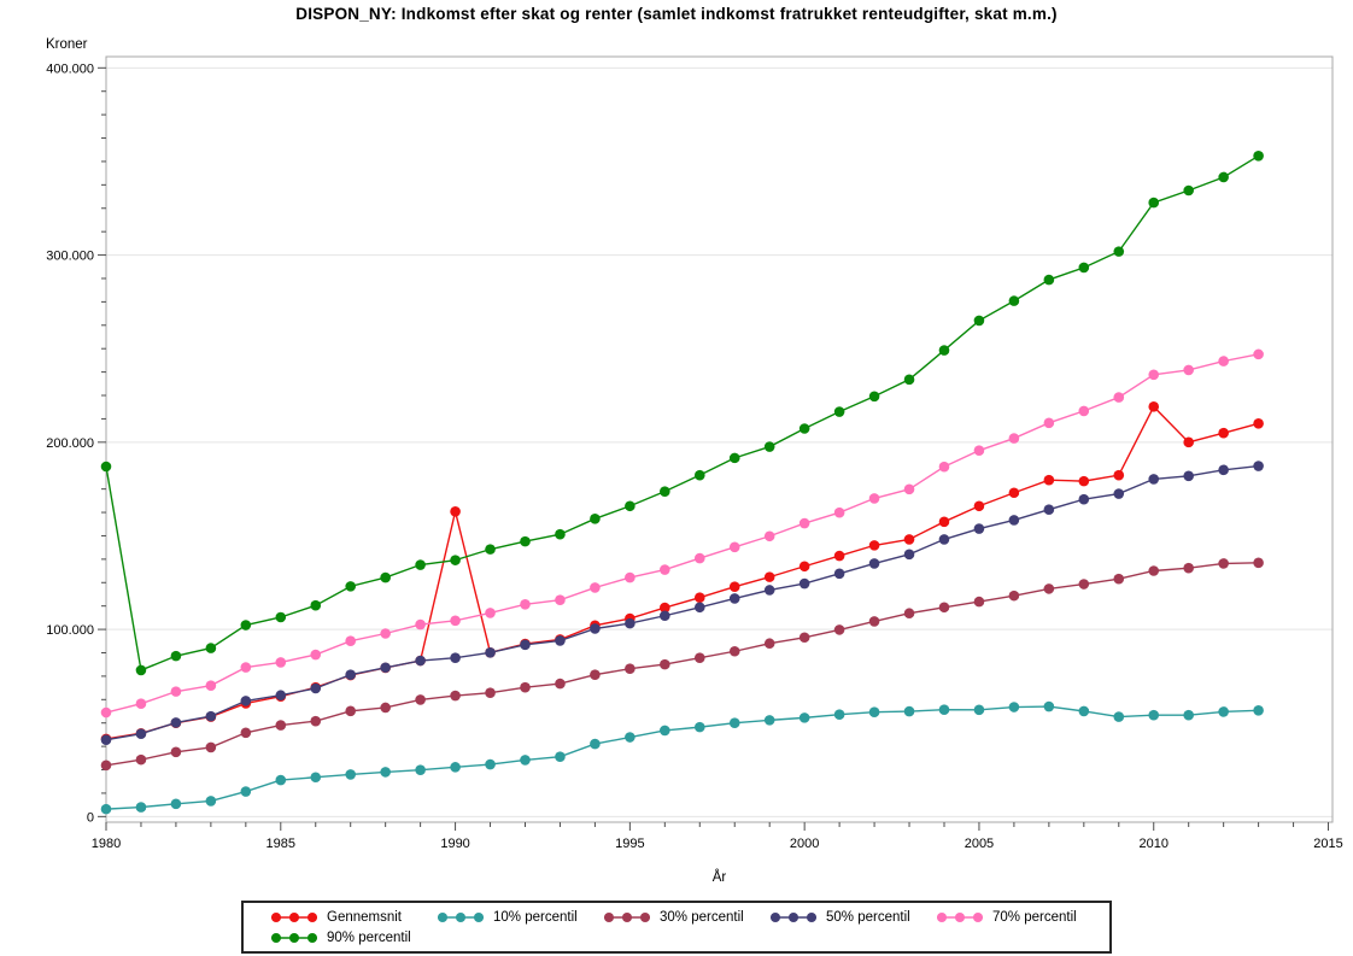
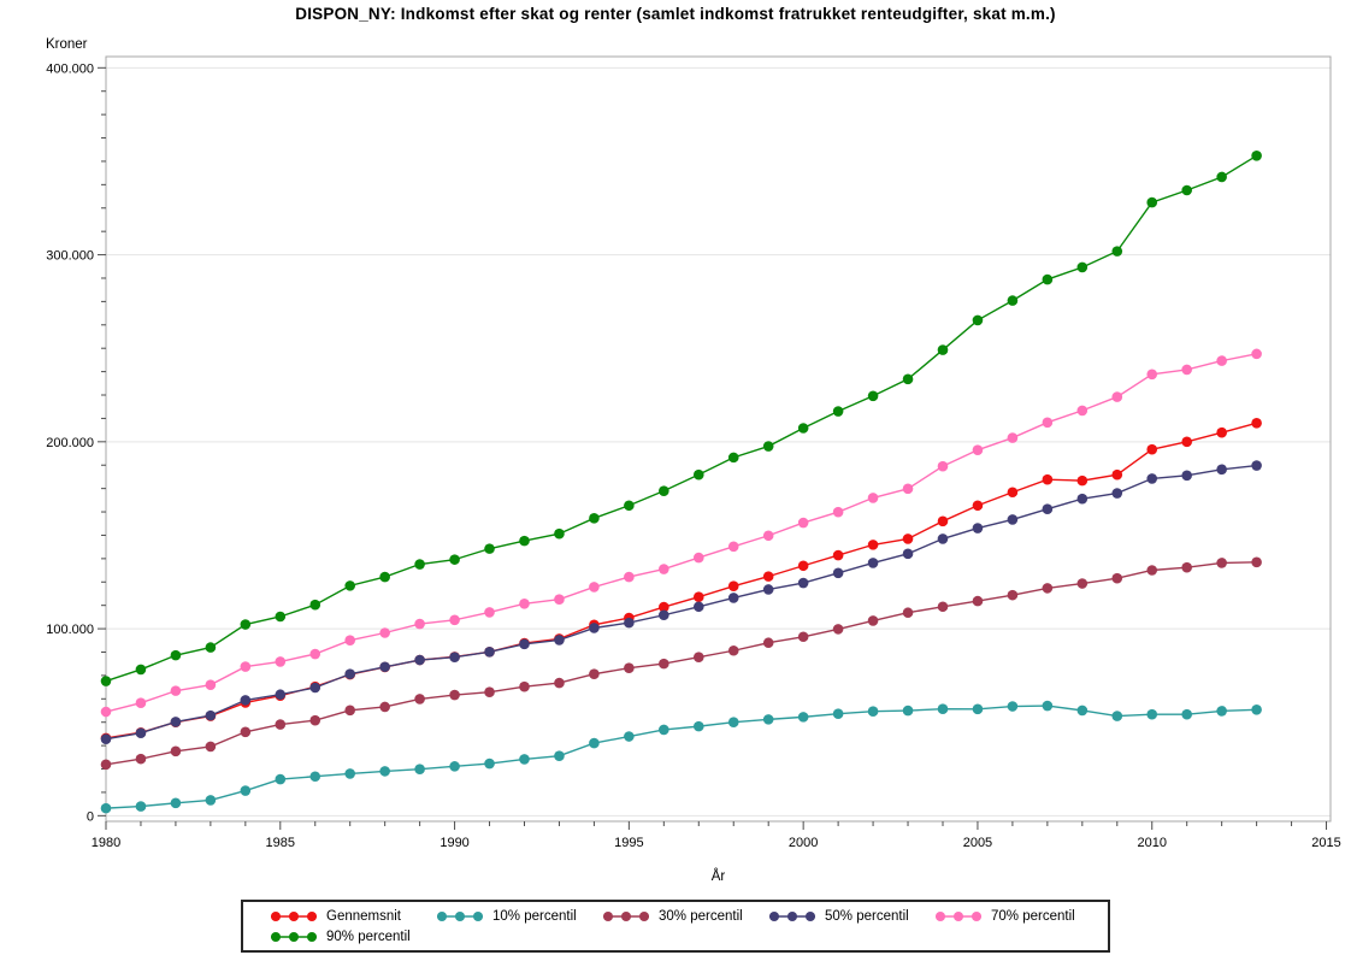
90% percentil/1980: 187000 -> 72000
Gennemsnit/1990: 163000 -> 85000
Gennemsnit/2010: 219000 -> 196000
